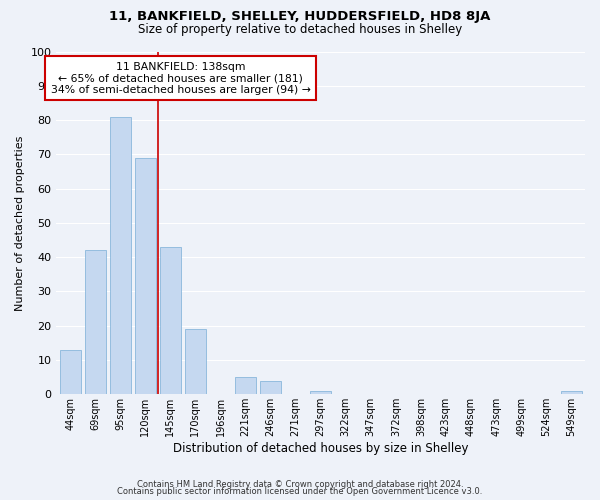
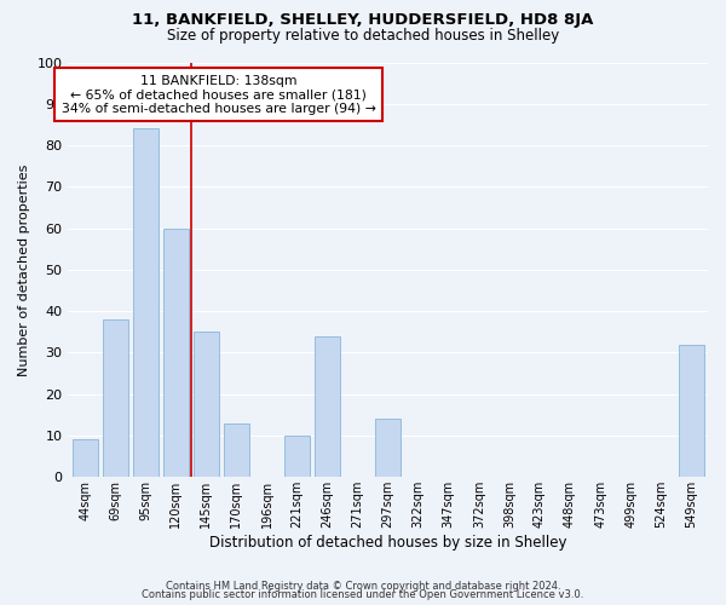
44sqm: 13 -> 9
69sqm: 42 -> 38
95sqm: 81 -> 84
120sqm: 69 -> 60
145sqm: 43 -> 35
170sqm: 19 -> 13
221sqm: 5 -> 10
246sqm: 4 -> 34
297sqm: 1 -> 14
549sqm: 1 -> 32
